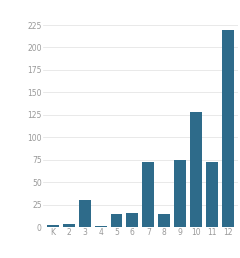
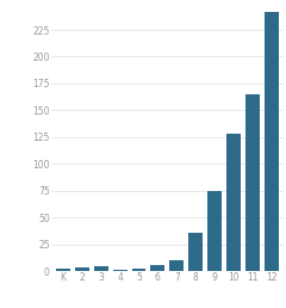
3: 30 -> 5
5: 14 -> 2
6: 16 -> 6
7: 72 -> 10
8: 14 -> 36
11: 72 -> 165
12: 220 -> 242
